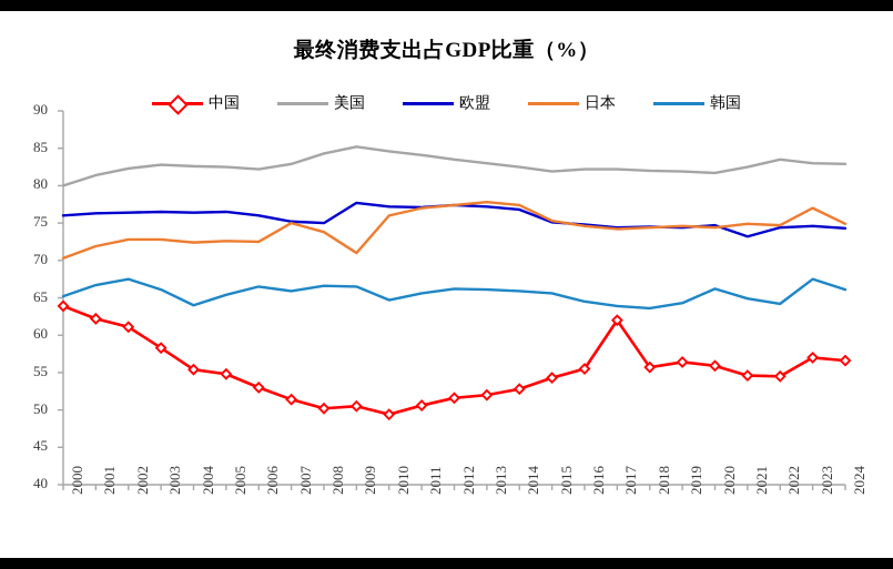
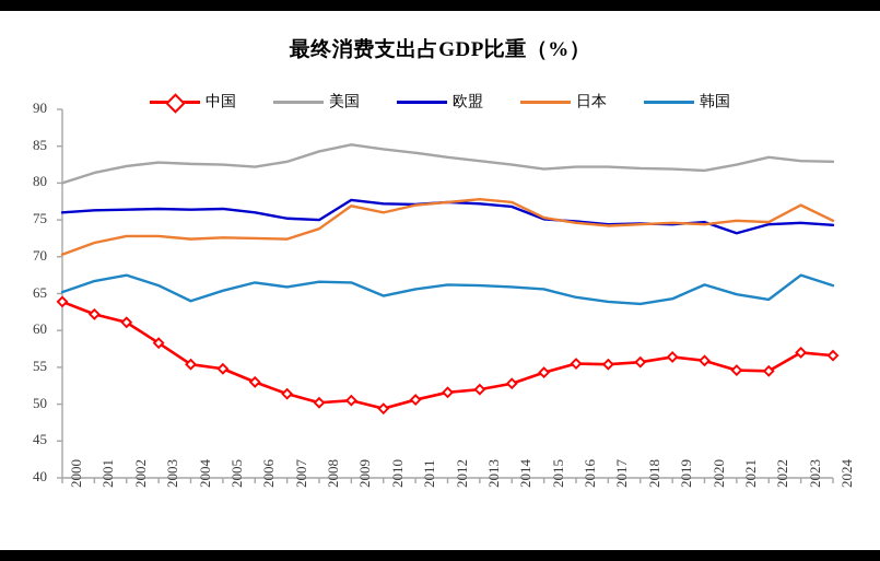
日本/2007: 75 -> 72
日本/2009: 71 -> 77
中国/2017: 62 -> 55
